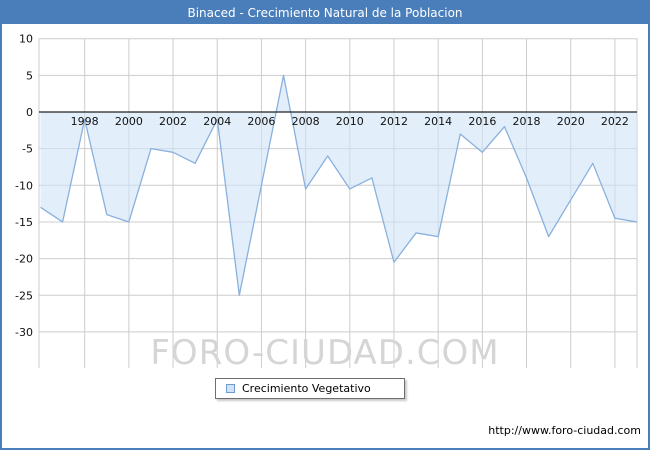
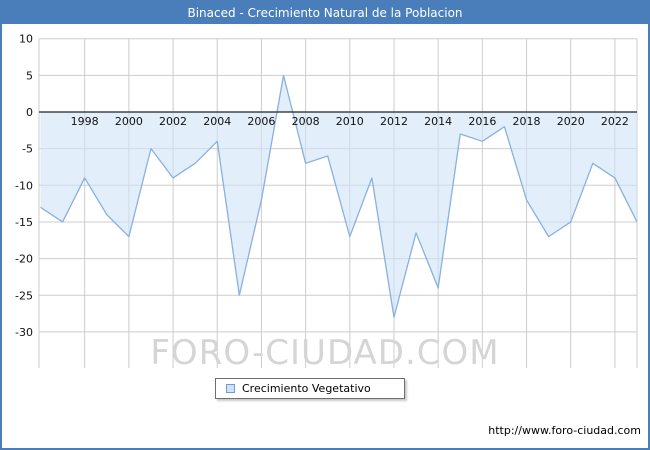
1998: -1 -> -9
2000: -15 -> -17
2002: -6 -> -9
2004: -1 -> -4
2006: -10 -> -12
2008: -10 -> -7
2010: -10 -> -17
2012: -20 -> -28
2014: -17 -> -24
2016: -6 -> -4
2018: -9 -> -12
2020: -12 -> -15
2022: -14 -> -9
